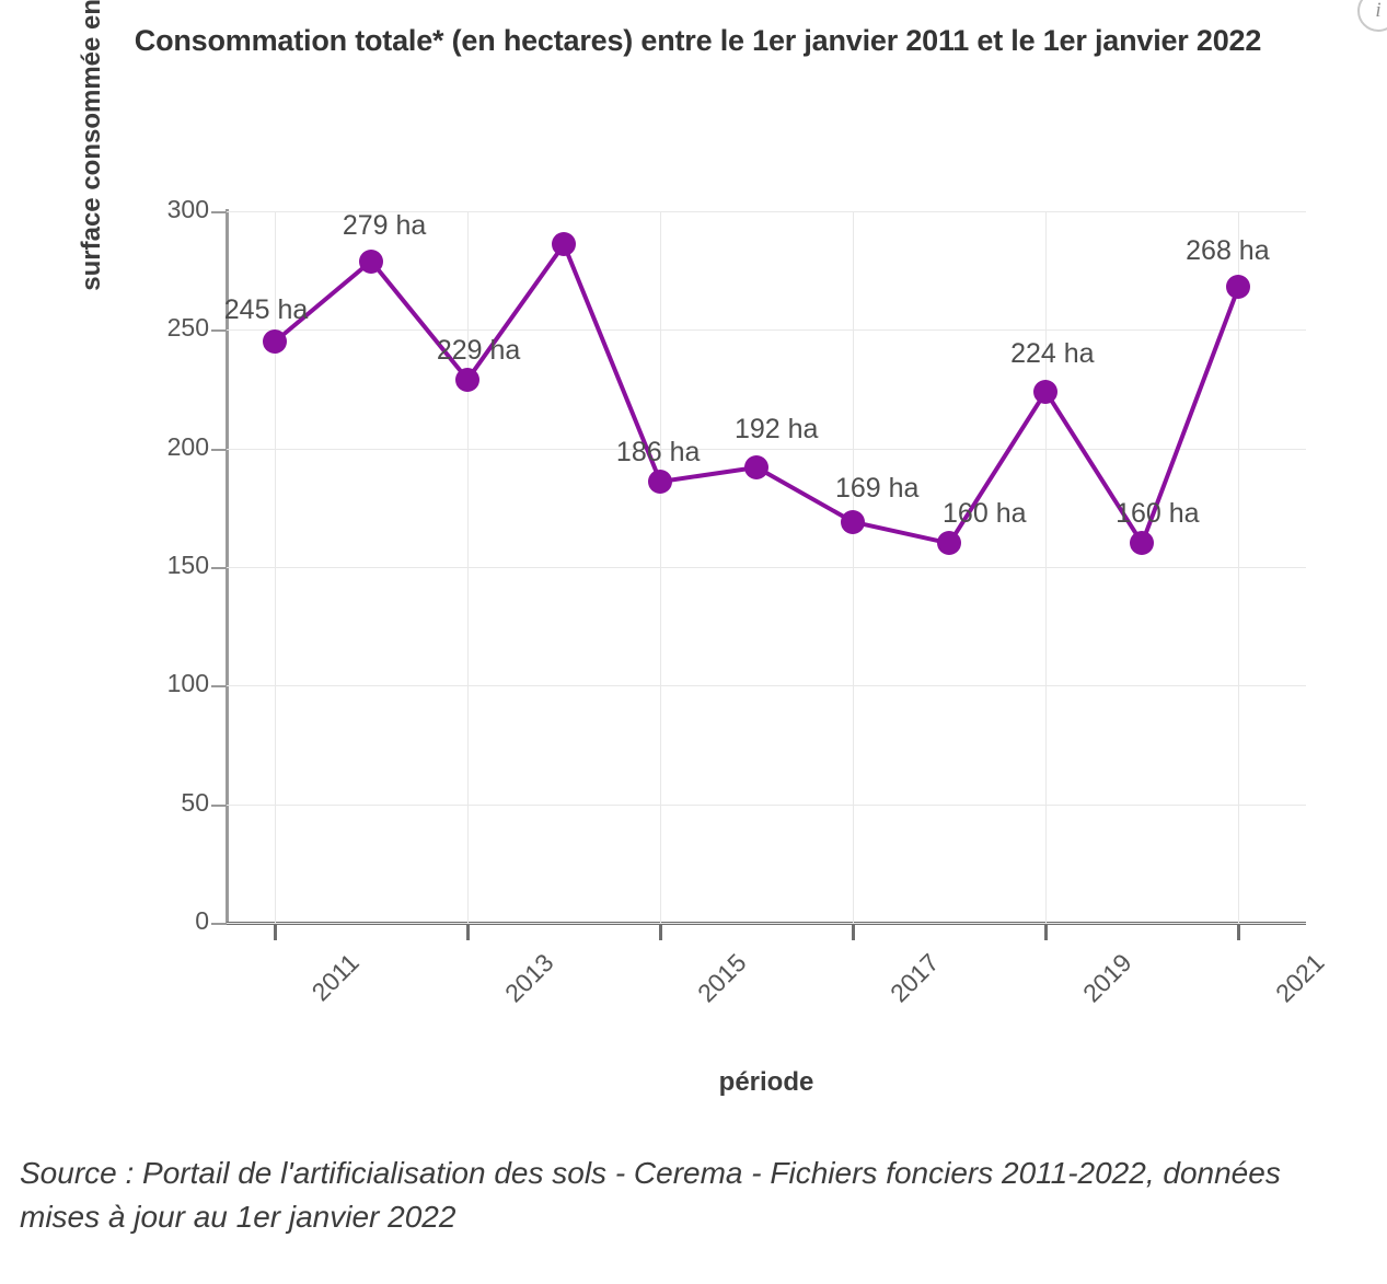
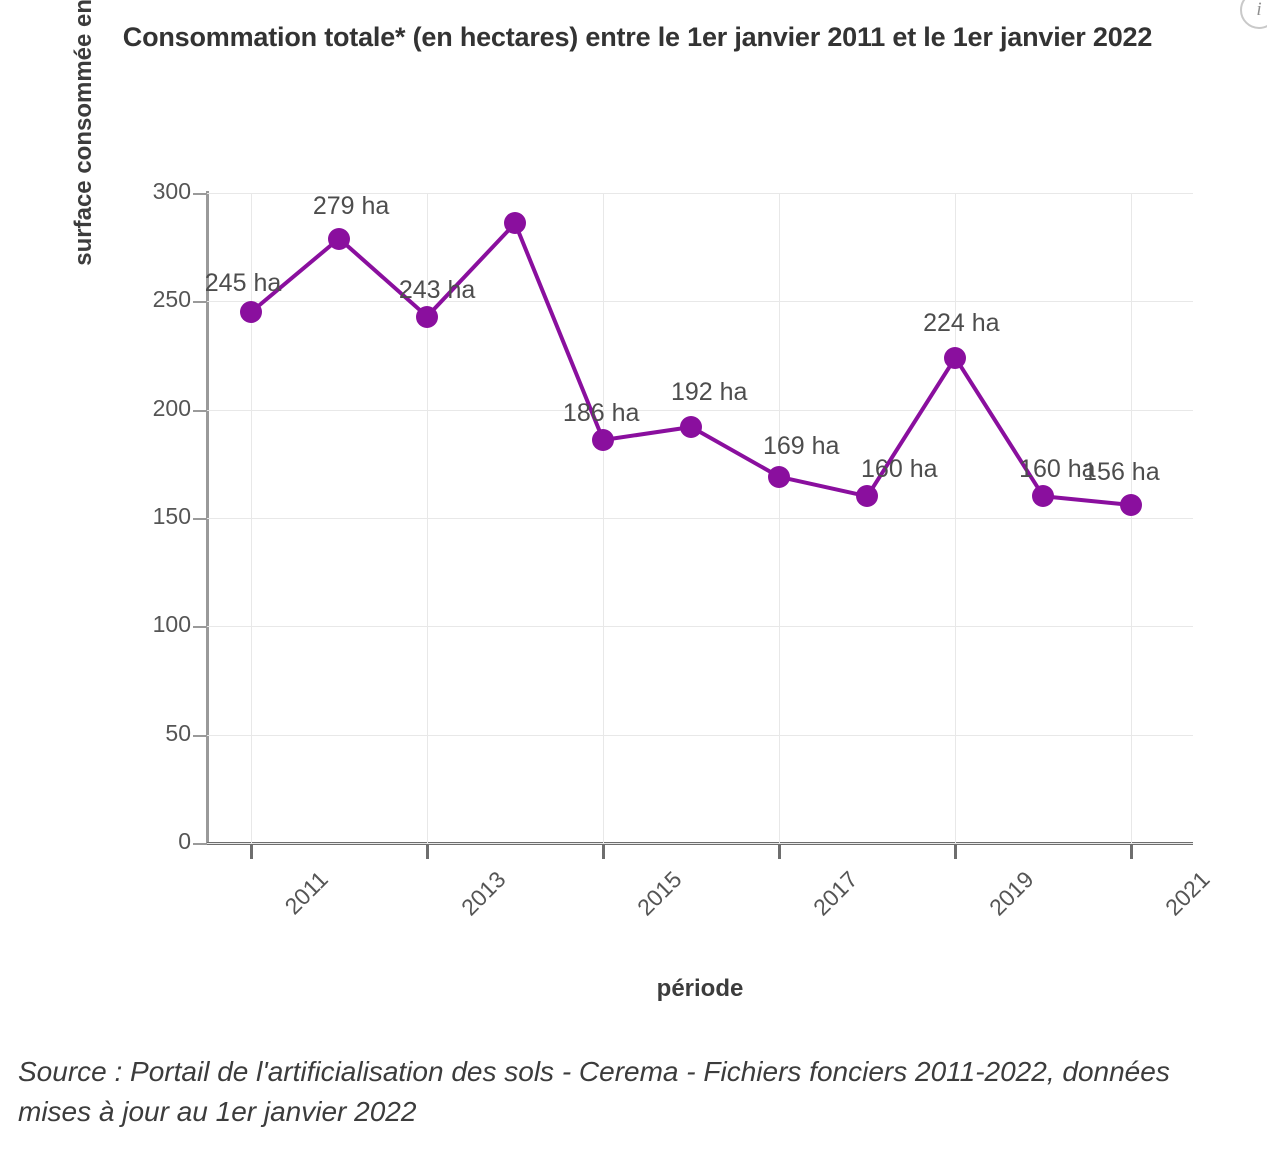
2013: 229 -> 243
2021: 268 -> 156
